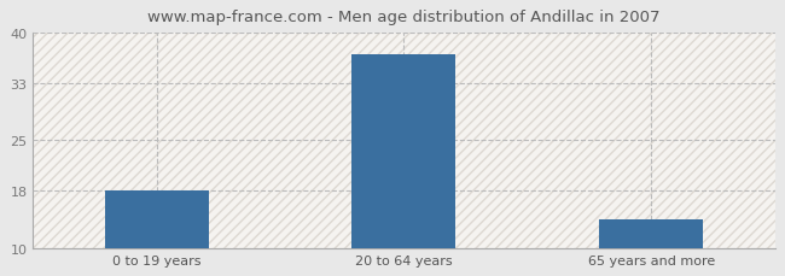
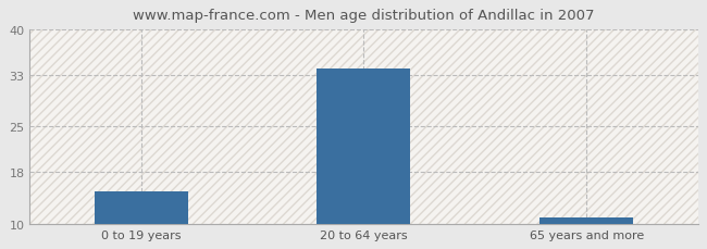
0 to 19 years: 18 -> 15
20 to 64 years: 37 -> 34
65 years and more: 14 -> 11
